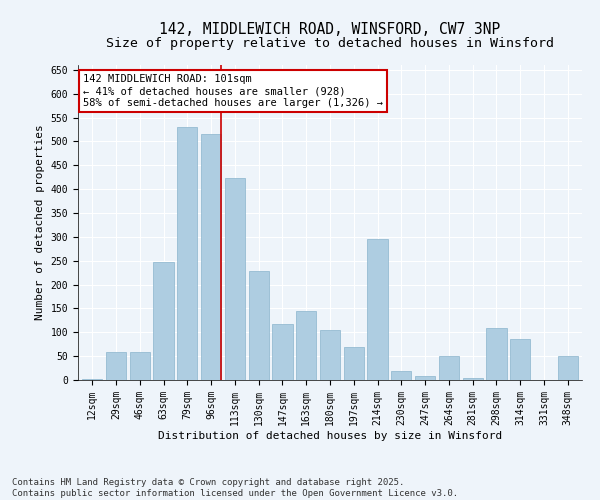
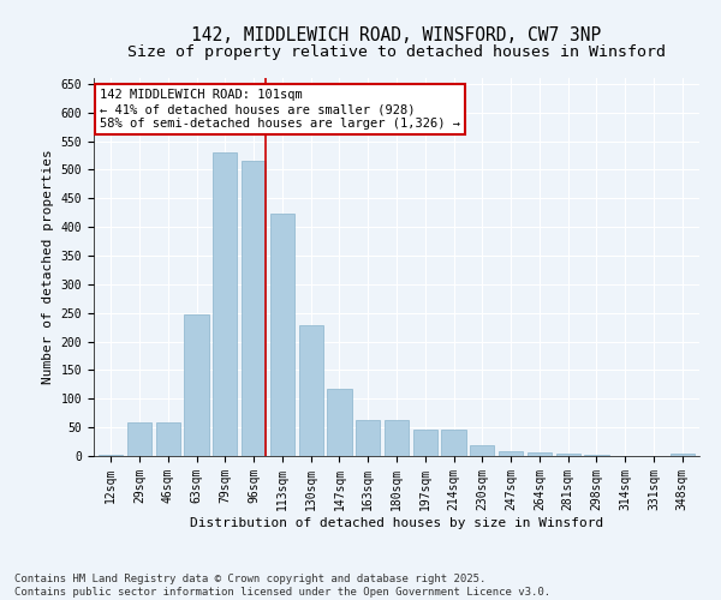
163sqm: 145 -> 62
180sqm: 105 -> 62
197sqm: 70 -> 46
214sqm: 295 -> 46
264sqm: 50 -> 7
298sqm: 110 -> 2
314sqm: 85 -> 1
348sqm: 50 -> 5
